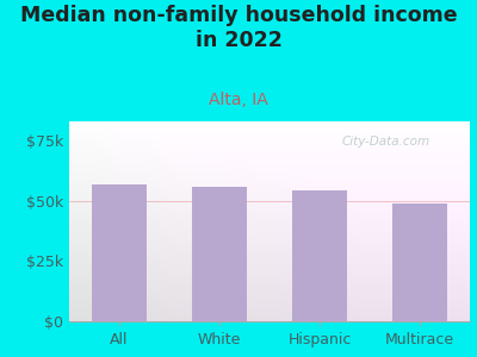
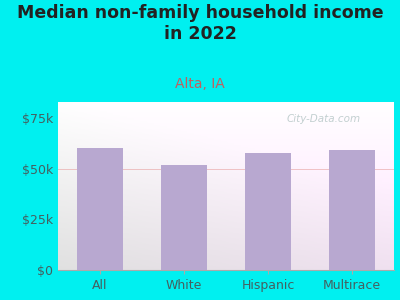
All: $57.0k -> $60.5k
White: $56.0k -> $52.0k
Hispanic: $54.5k -> $58.0k
Multirace: $49.0k -> $59.5k
